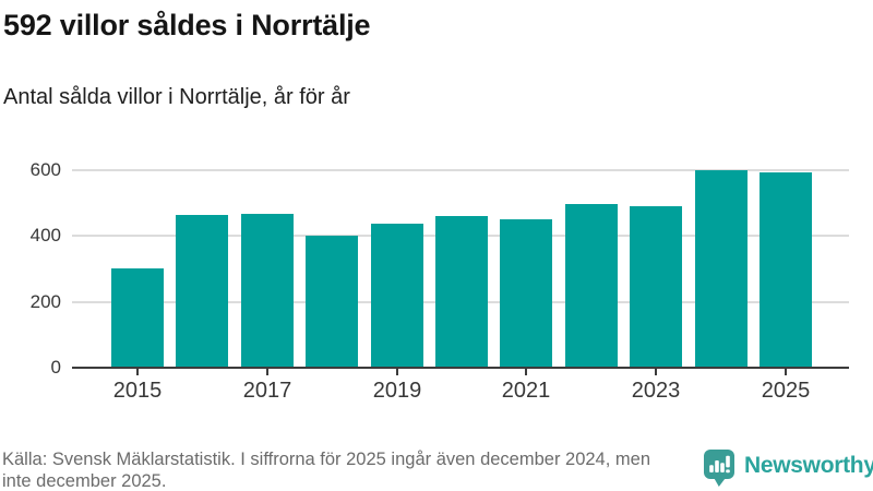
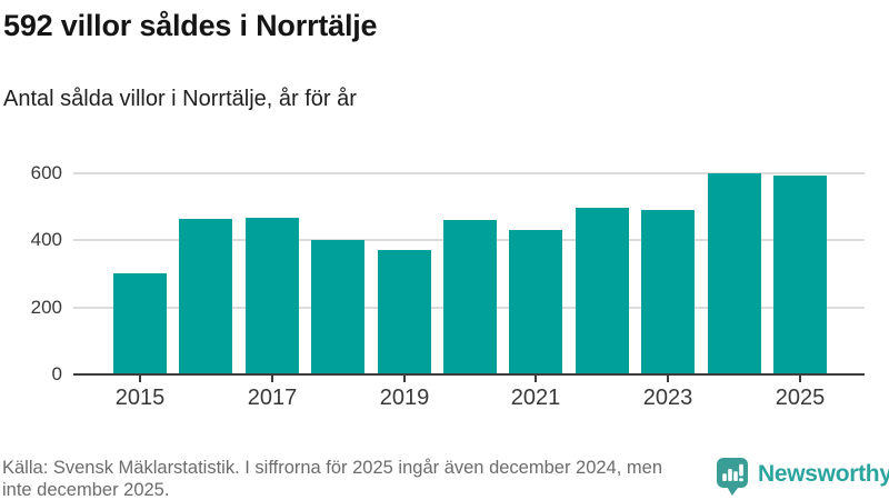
2019: 440 -> 370
2021: 450 -> 430
